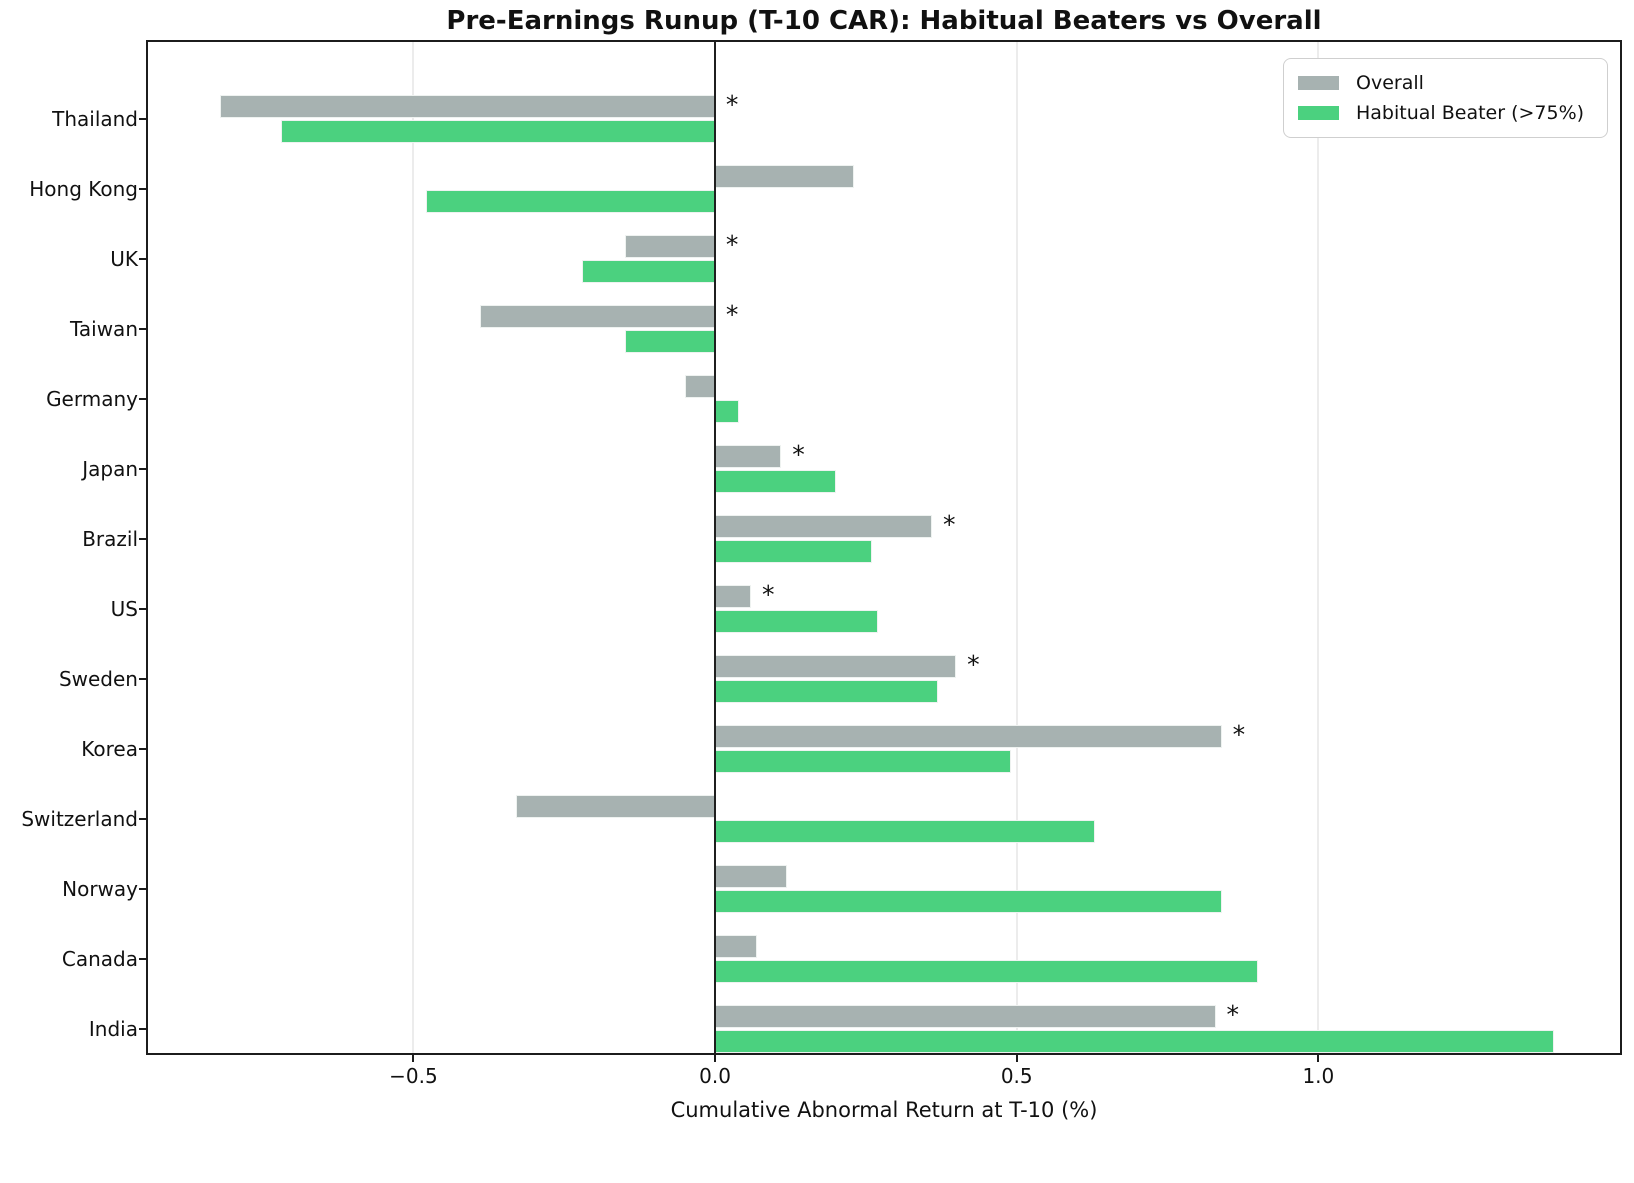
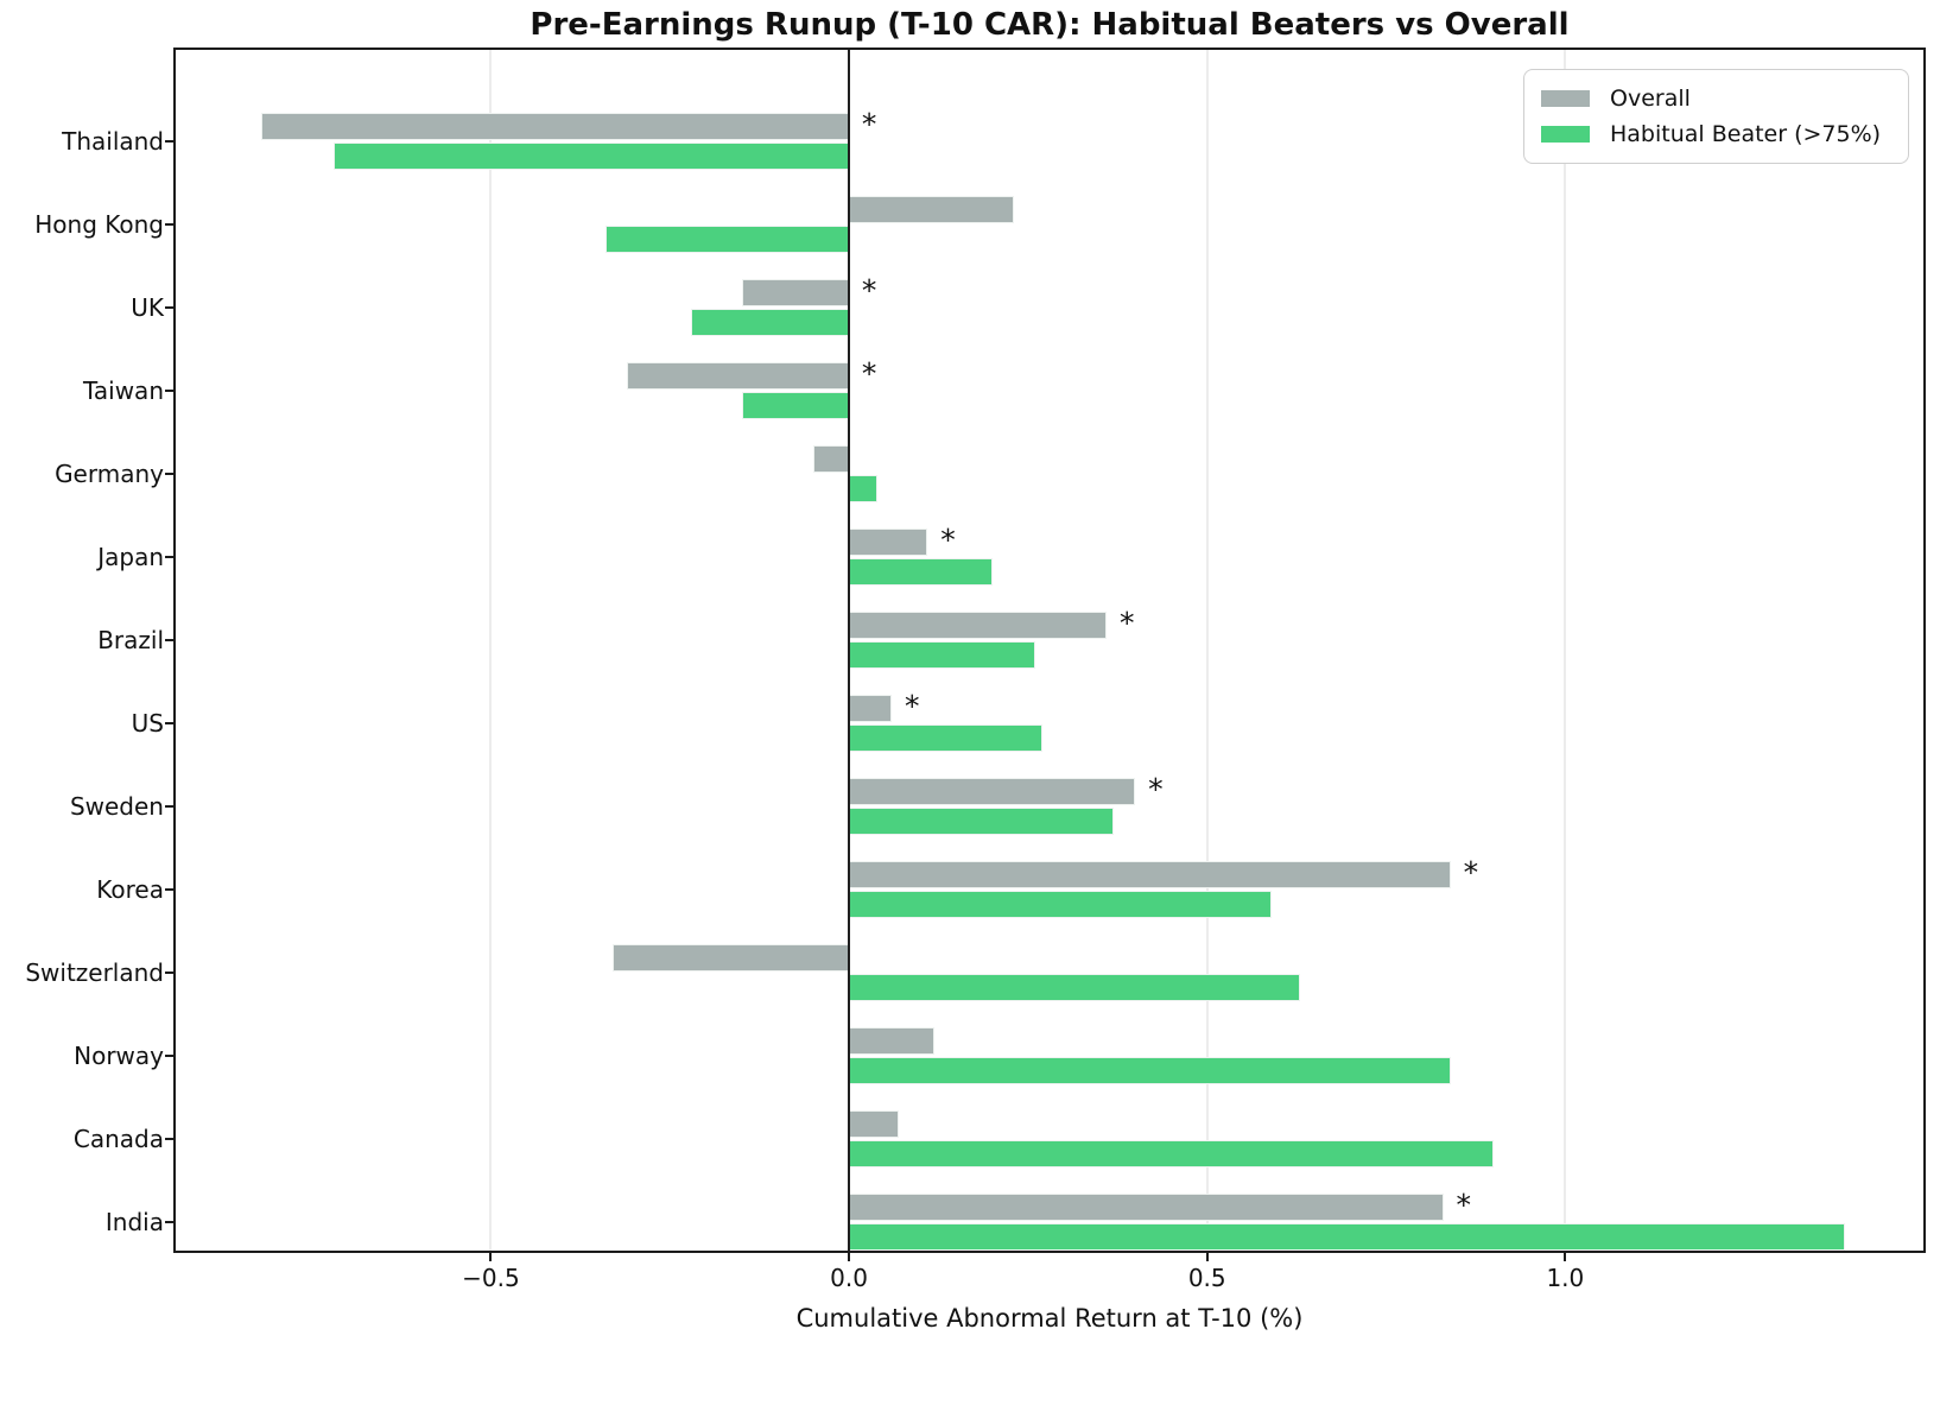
Habitual Beater (>75%)/Hong Kong: -0.48 -> -0.34
Overall/Taiwan: -0.39 -> -0.31
Habitual Beater (>75%)/Korea: 0.49 -> 0.59
